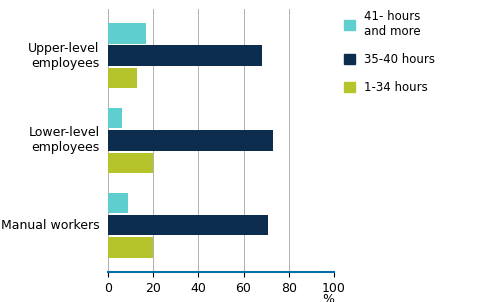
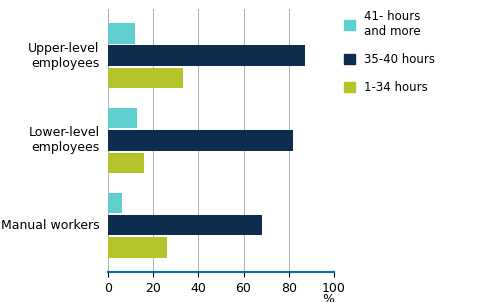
41- hours and more/Upper-level employees: 17 -> 12
35-40 hours/Upper-level employees: 68 -> 87
1-34 hours/Upper-level employees: 13 -> 33
41- hours and more/Lower-level employees: 6 -> 13
35-40 hours/Lower-level employees: 73 -> 82
1-34 hours/Lower-level employees: 20 -> 16
41- hours and more/Manual workers: 9 -> 6
35-40 hours/Manual workers: 71 -> 68
1-34 hours/Manual workers: 20 -> 26
